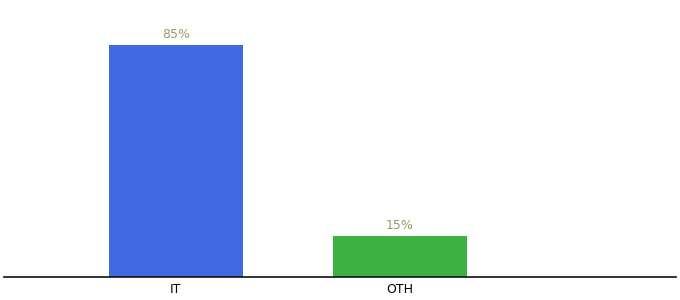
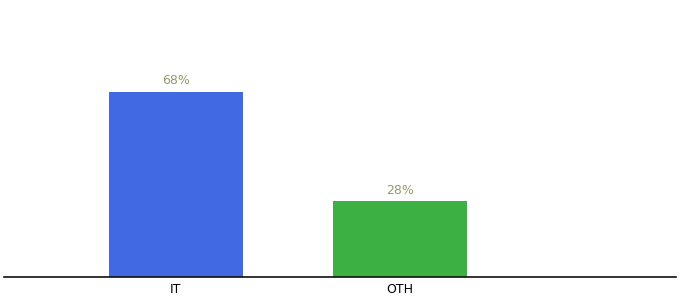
IT: 85% -> 68%
OTH: 15% -> 28%
